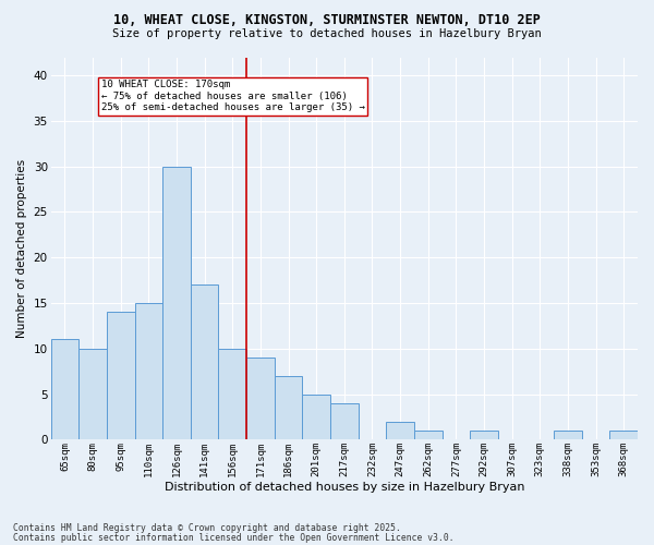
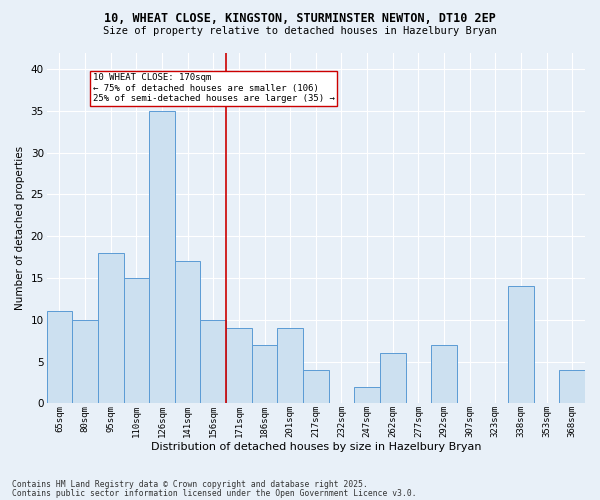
95sqm: 14 -> 18
126sqm: 30 -> 35
201sqm: 5 -> 9
262sqm: 1 -> 6
292sqm: 1 -> 7
338sqm: 1 -> 14
368sqm: 1 -> 4
